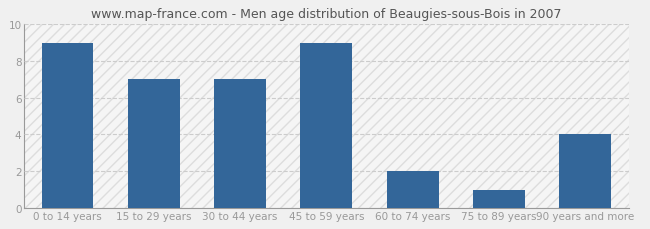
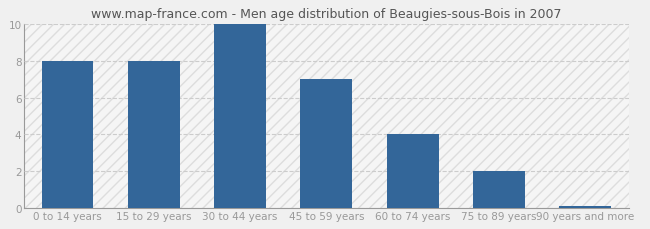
0 to 14 years: 9.0 -> 8.0
15 to 29 years: 7.0 -> 8.0
30 to 44 years: 7.0 -> 10.0
45 to 59 years: 9.0 -> 7.0
60 to 74 years: 2.0 -> 4.0
75 to 89 years: 1.0 -> 2.0
90 years and more: 4.0 -> 0.1
